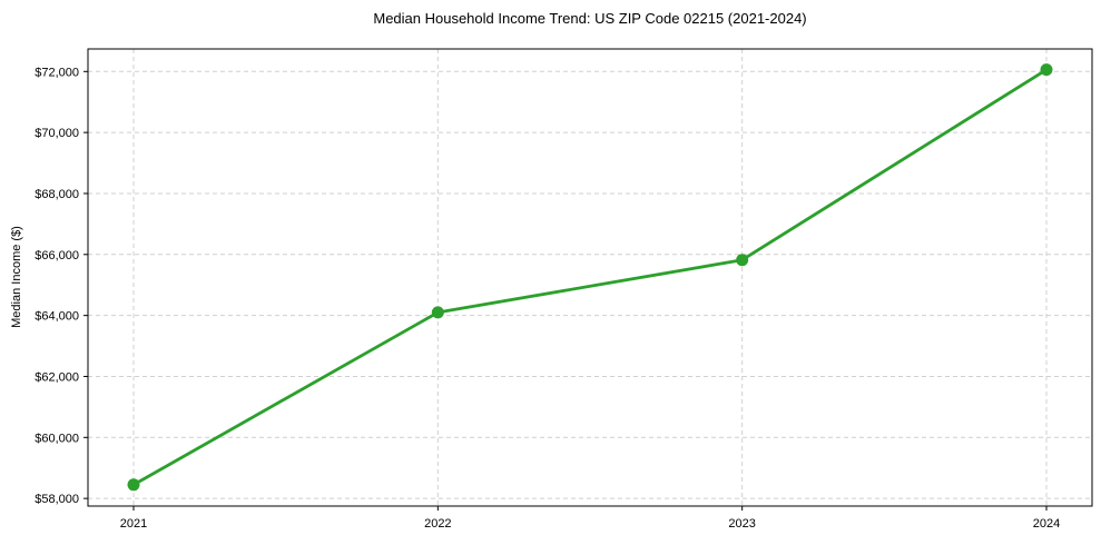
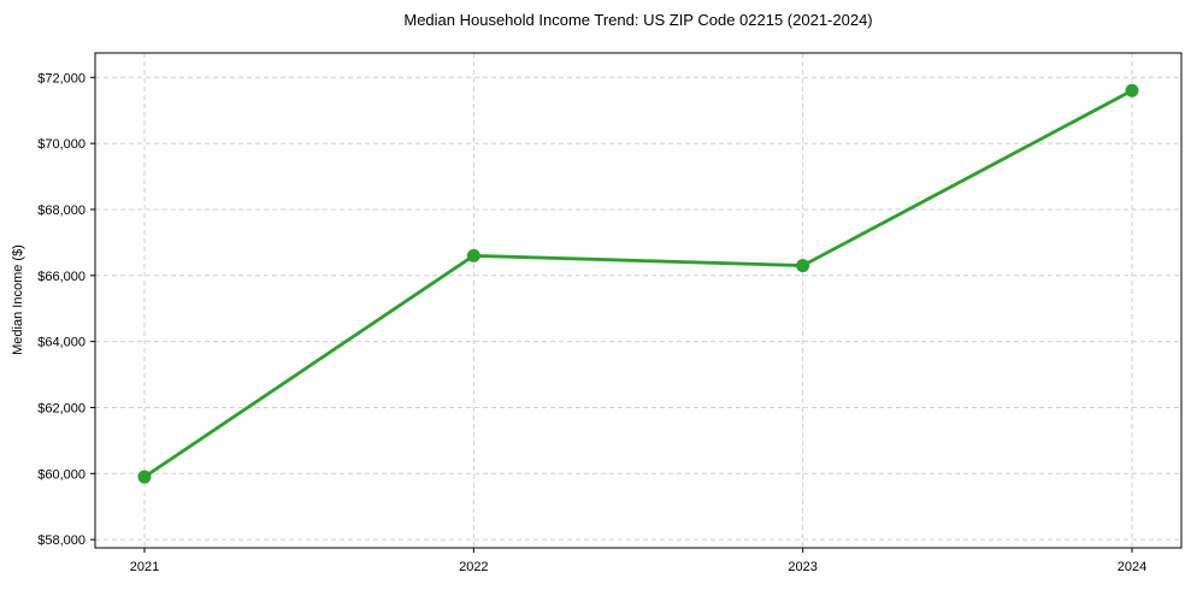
2021: $58400 -> $59900
2022: $64100 -> $66600
2023: $65800 -> $66300
2024: $72100 -> $71600
